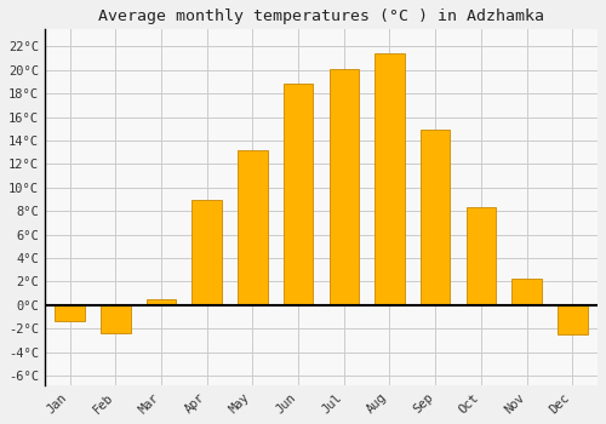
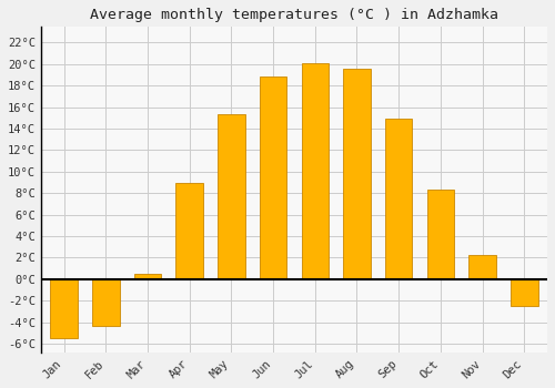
Jan: -1.4°C -> -5.5°C
Feb: -2.4°C -> -4.3°C
May: 13.2°C -> 15.3°C
Aug: 21.4°C -> 19.6°C
